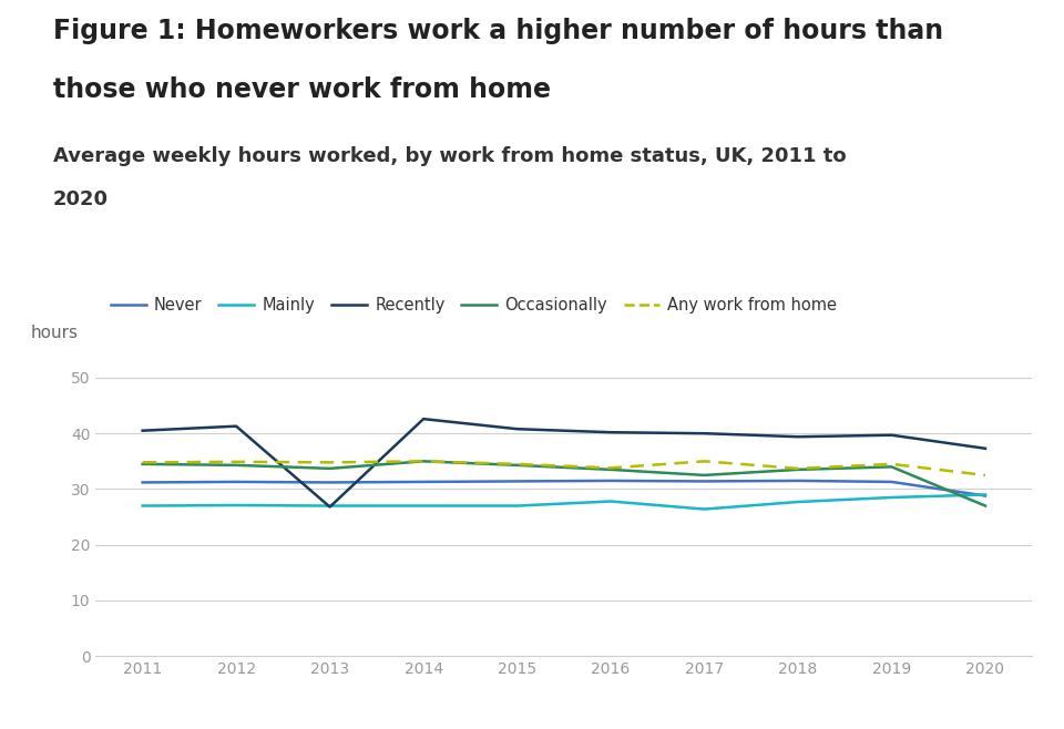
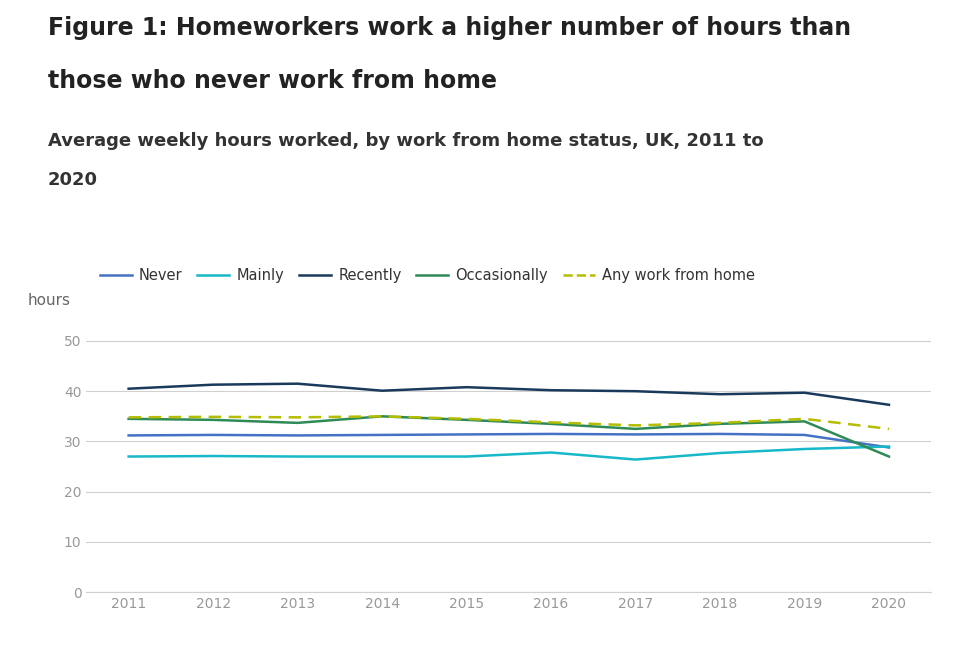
Recently/2013: 26.8 -> 41.5
Recently/2014: 42.6 -> 40.1
Any work from home/2017: 35.0 -> 33.2
